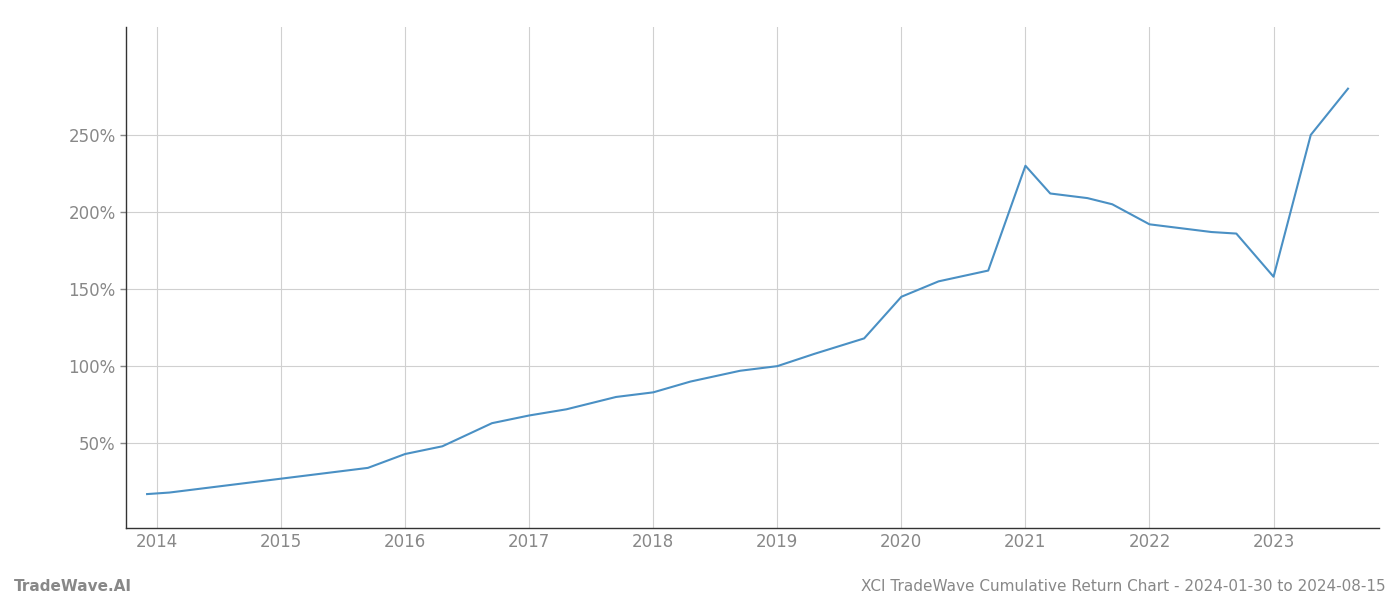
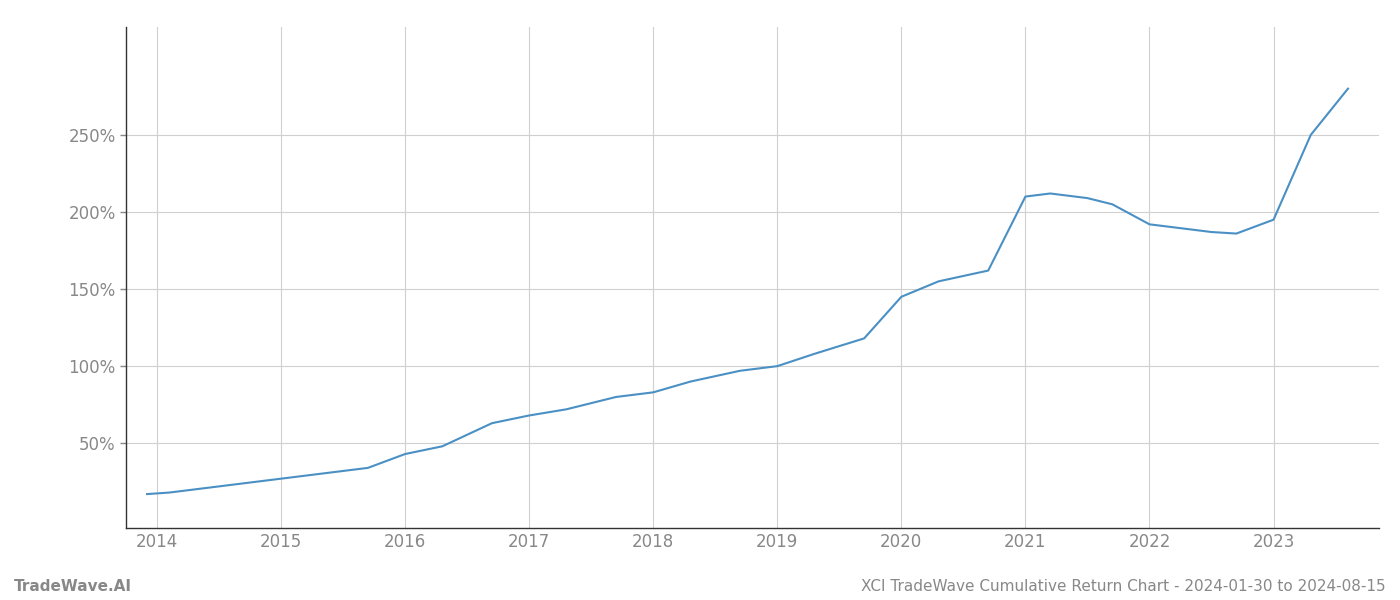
2021: 230% -> 210%
2023: 158% -> 195%
